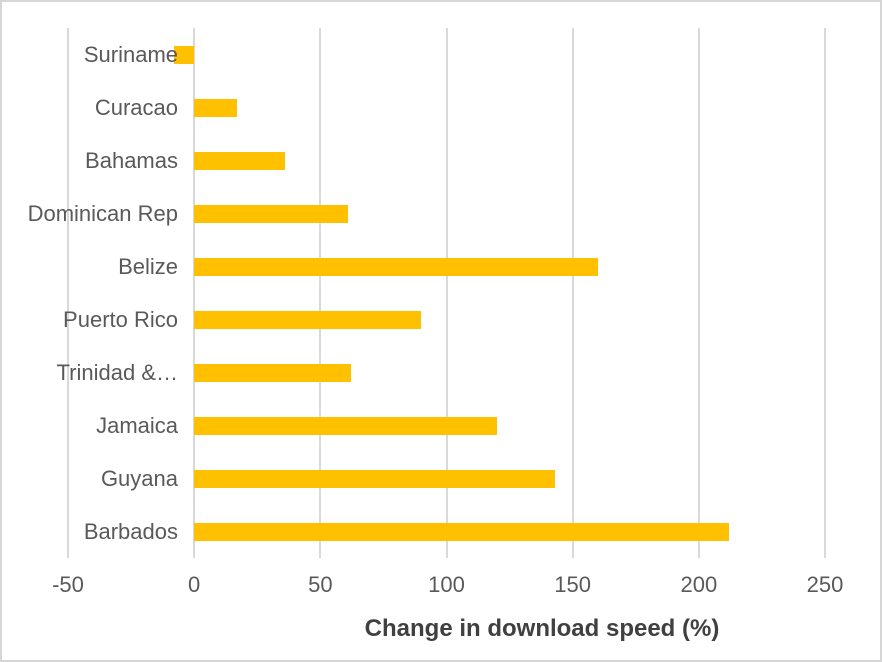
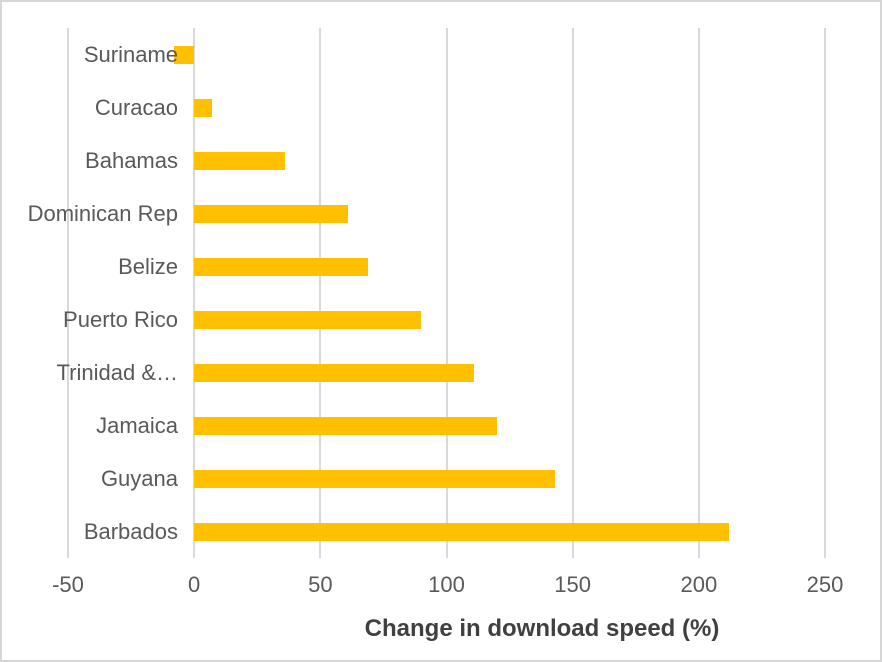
Curacao: 17 -> 7
Belize: 160 -> 69
Trinidad &…: 62 -> 111
